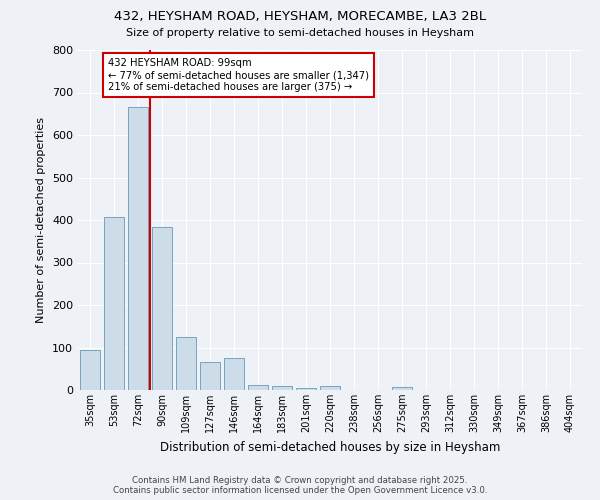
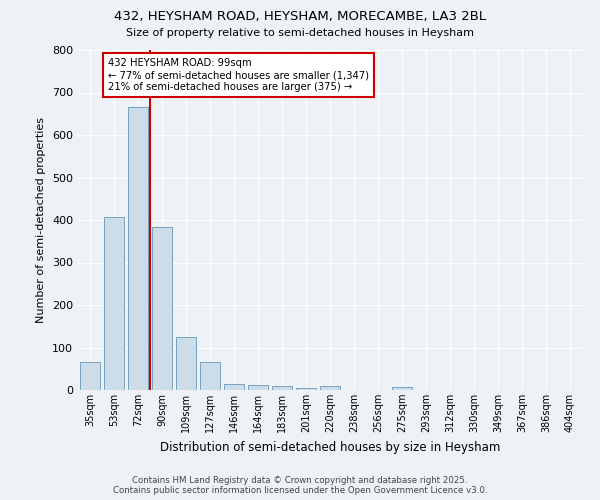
35sqm: 95 -> 65
146sqm: 75 -> 15
